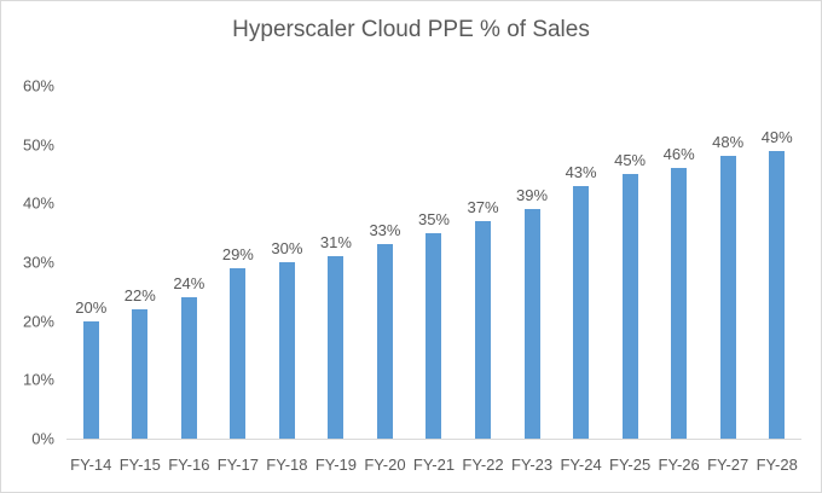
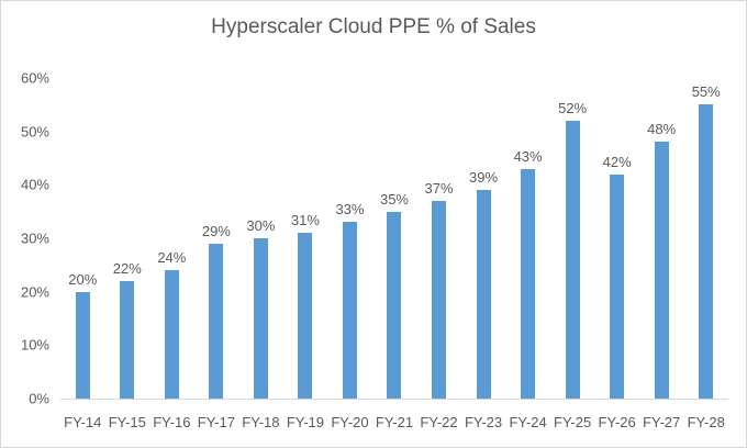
FY-25: 45% -> 52%
FY-26: 46% -> 42%
FY-28: 49% -> 55%
